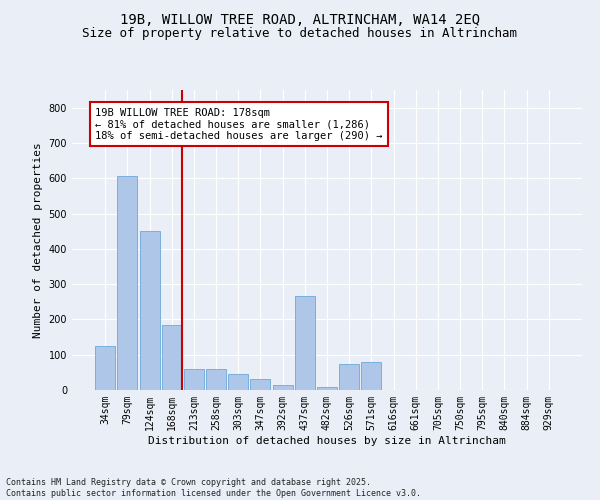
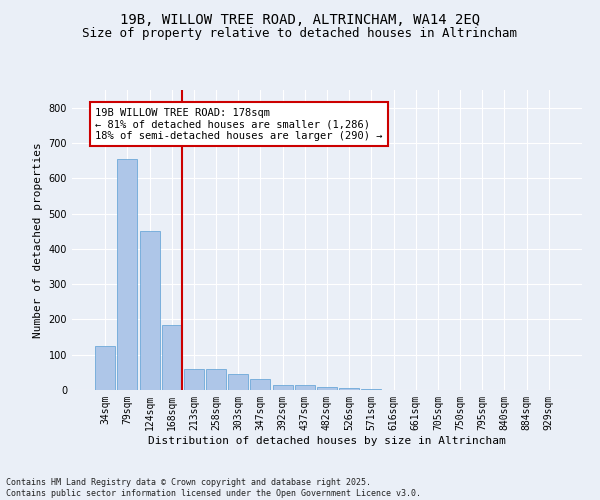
79sqm: 605 -> 655
437sqm: 265 -> 15
526sqm: 75 -> 5
571sqm: 80 -> 2
